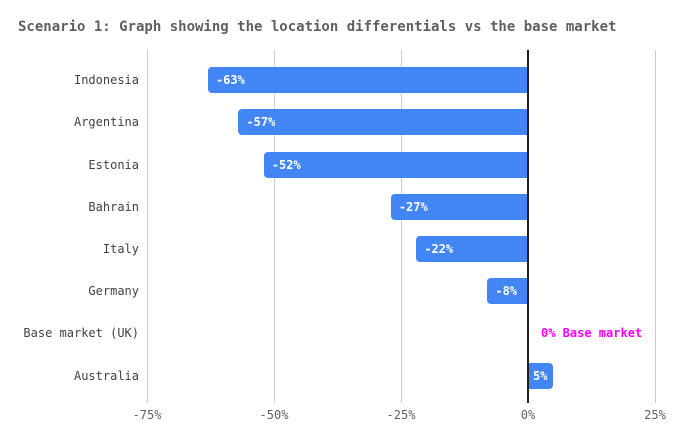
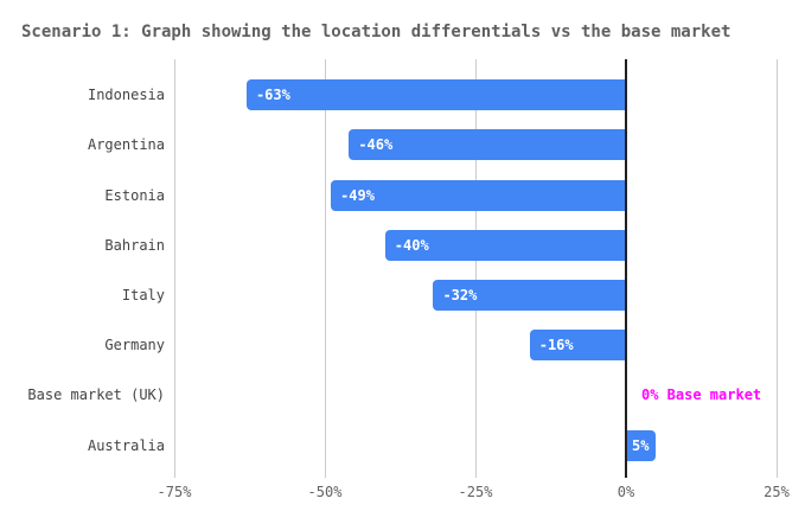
Argentina: -57% -> -46%
Estonia: -52% -> -49%
Bahrain: -27% -> -40%
Italy: -22% -> -32%
Germany: -8% -> -16%
